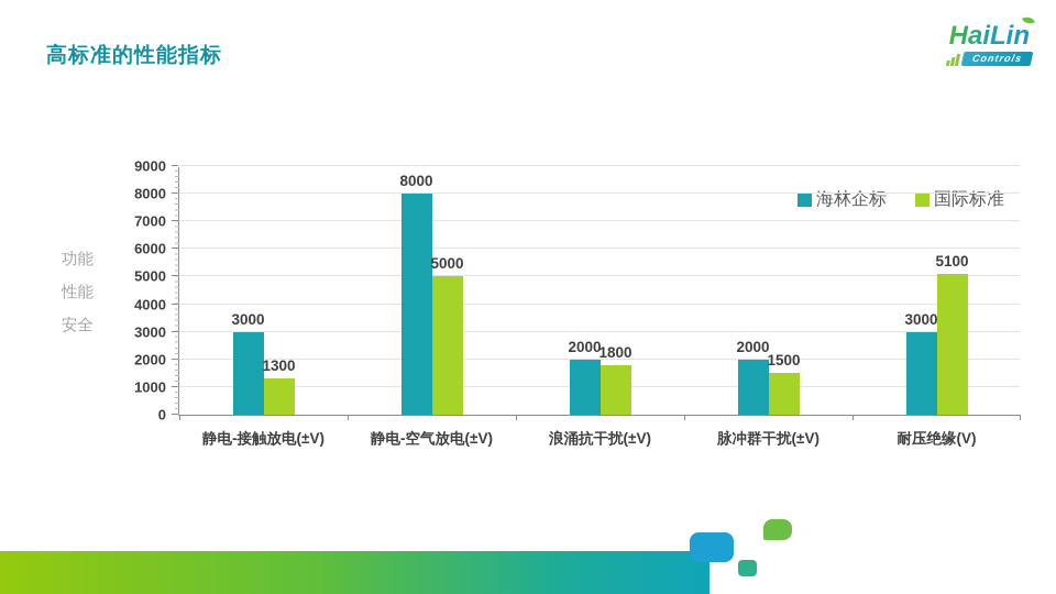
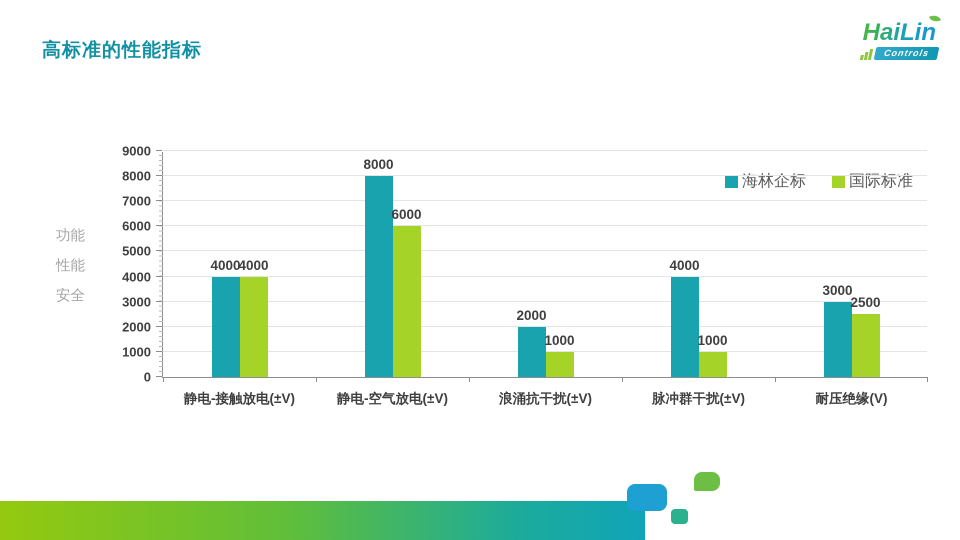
海林企标/静电-接触放电(±V): 3000 -> 4000
国际标准/静电-接触放电(±V): 1300 -> 4000
国际标准/静电-空气放电(±V): 5000 -> 6000
国际标准/浪涌抗干扰(±V): 1800 -> 1000
海林企标/脉冲群干扰(±V): 2000 -> 4000
国际标准/脉冲群干扰(±V): 1500 -> 1000
国际标准/耐压绝缘(V): 5100 -> 2500
